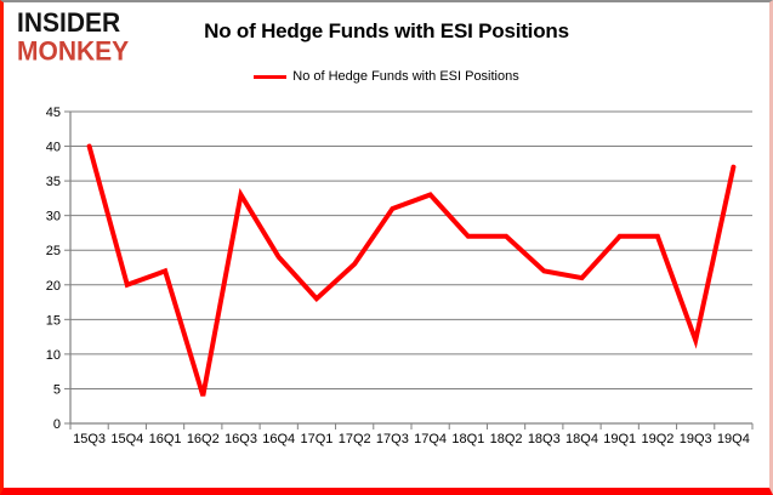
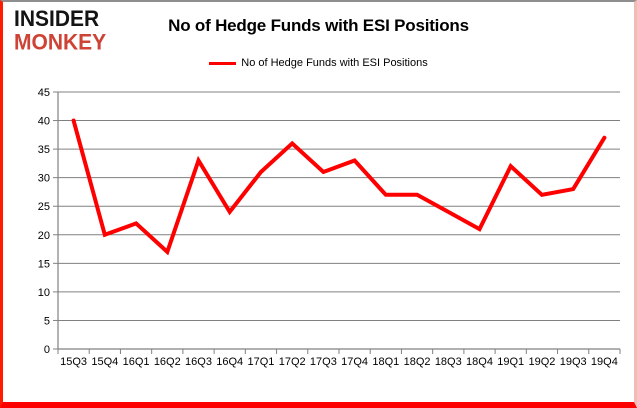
16Q2: 4 -> 17
17Q1: 18 -> 31
17Q2: 23 -> 36
18Q3: 22 -> 24
19Q1: 27 -> 32
19Q3: 12 -> 28
